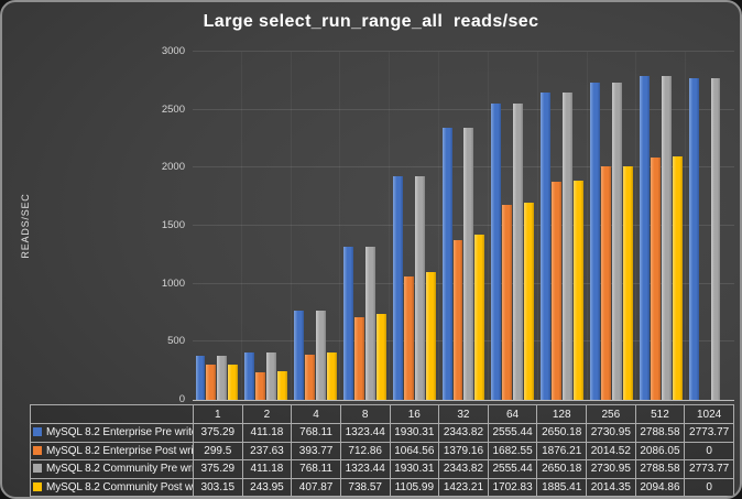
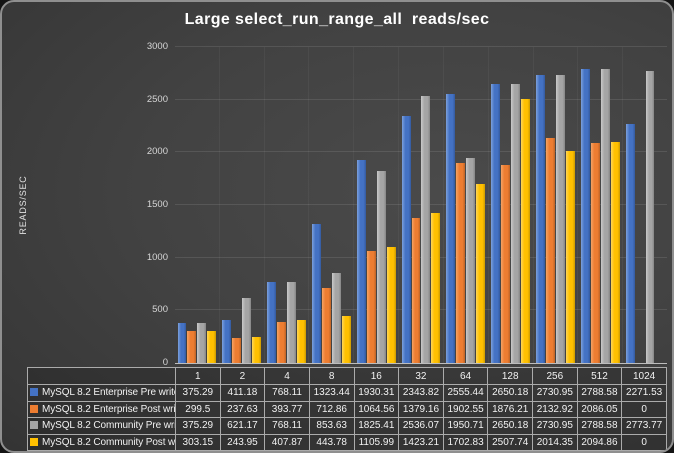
MySQL 8.2 Community Pre write/2: 411.18 -> 621.17
MySQL 8.2 Community Pre write/8: 1323.44 -> 853.63
MySQL 8.2 Community Post write/8: 738.57 -> 443.78
MySQL 8.2 Community Pre write/16: 1930.31 -> 1825.41
MySQL 8.2 Community Pre write/32: 2343.82 -> 2536.07
MySQL 8.2 Enterprise Post write/64: 1682.55 -> 1902.55
MySQL 8.2 Community Pre write/64: 2555.44 -> 1950.71
MySQL 8.2 Community Post write/128: 1885.41 -> 2507.74
MySQL 8.2 Enterprise Post write/256: 2014.52 -> 2132.92
MySQL 8.2 Enterprise Pre write/1024: 2773.77 -> 2271.53
